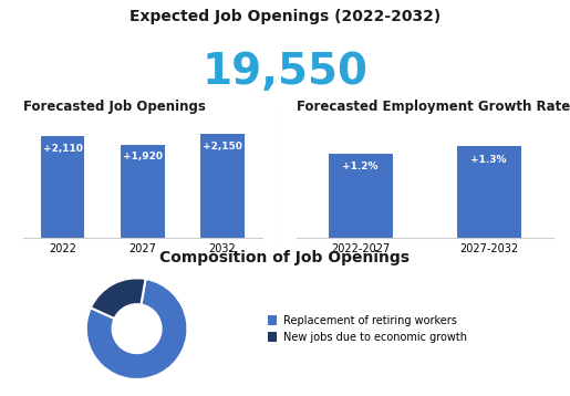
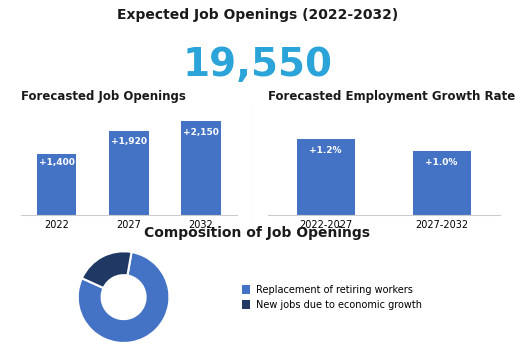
Forecasted Job Openings/2022: +2,110 -> +1,400
Forecasted Employment Growth Rate/2027-2032: +1.3% -> +1.0%
